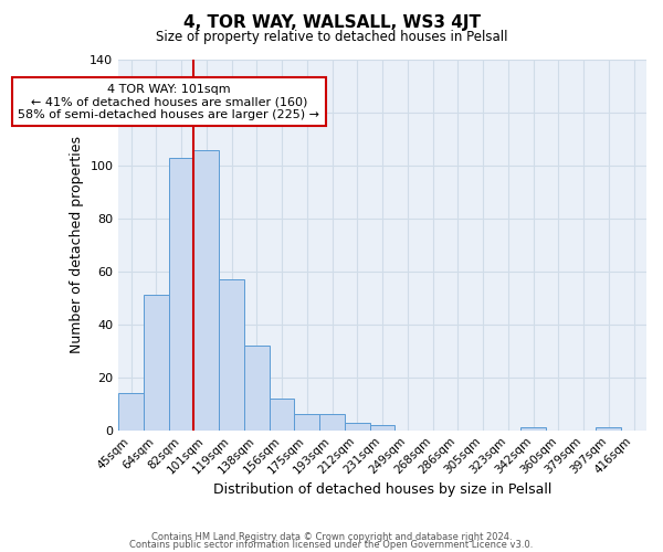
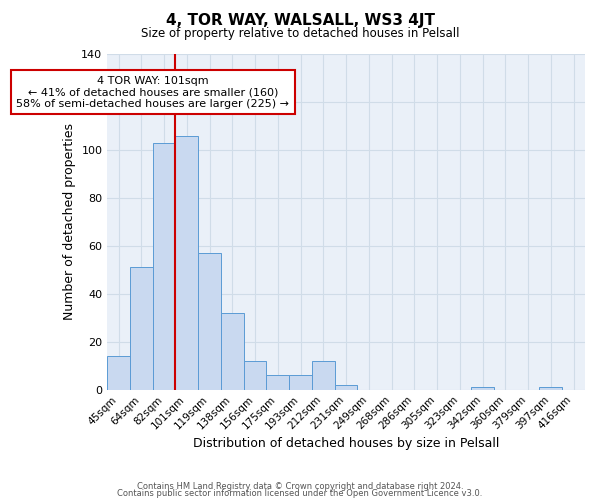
212sqm: 3 -> 12
